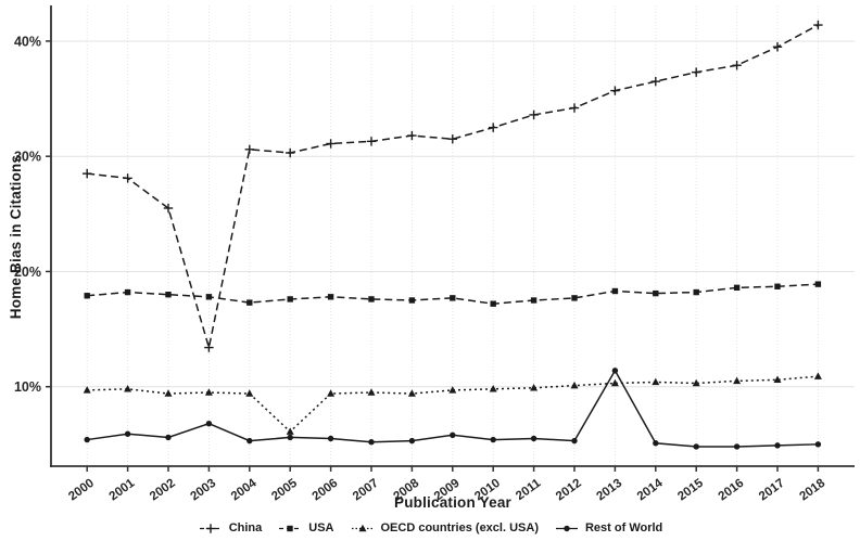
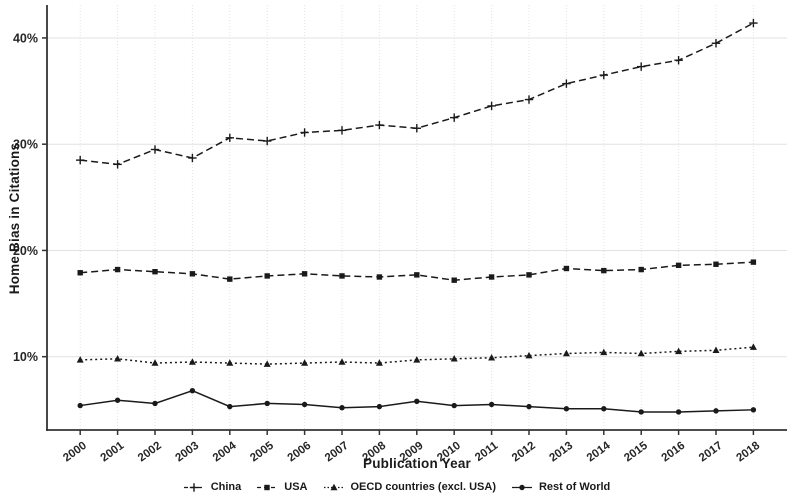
China/2002: 25.5% -> 29.5%
China/2003: 13.4% -> 28.7%
OECD countries (excl. USA)/2005: 6.1% -> 9.3%
Rest of World/2013: 11.4% -> 5.1%
